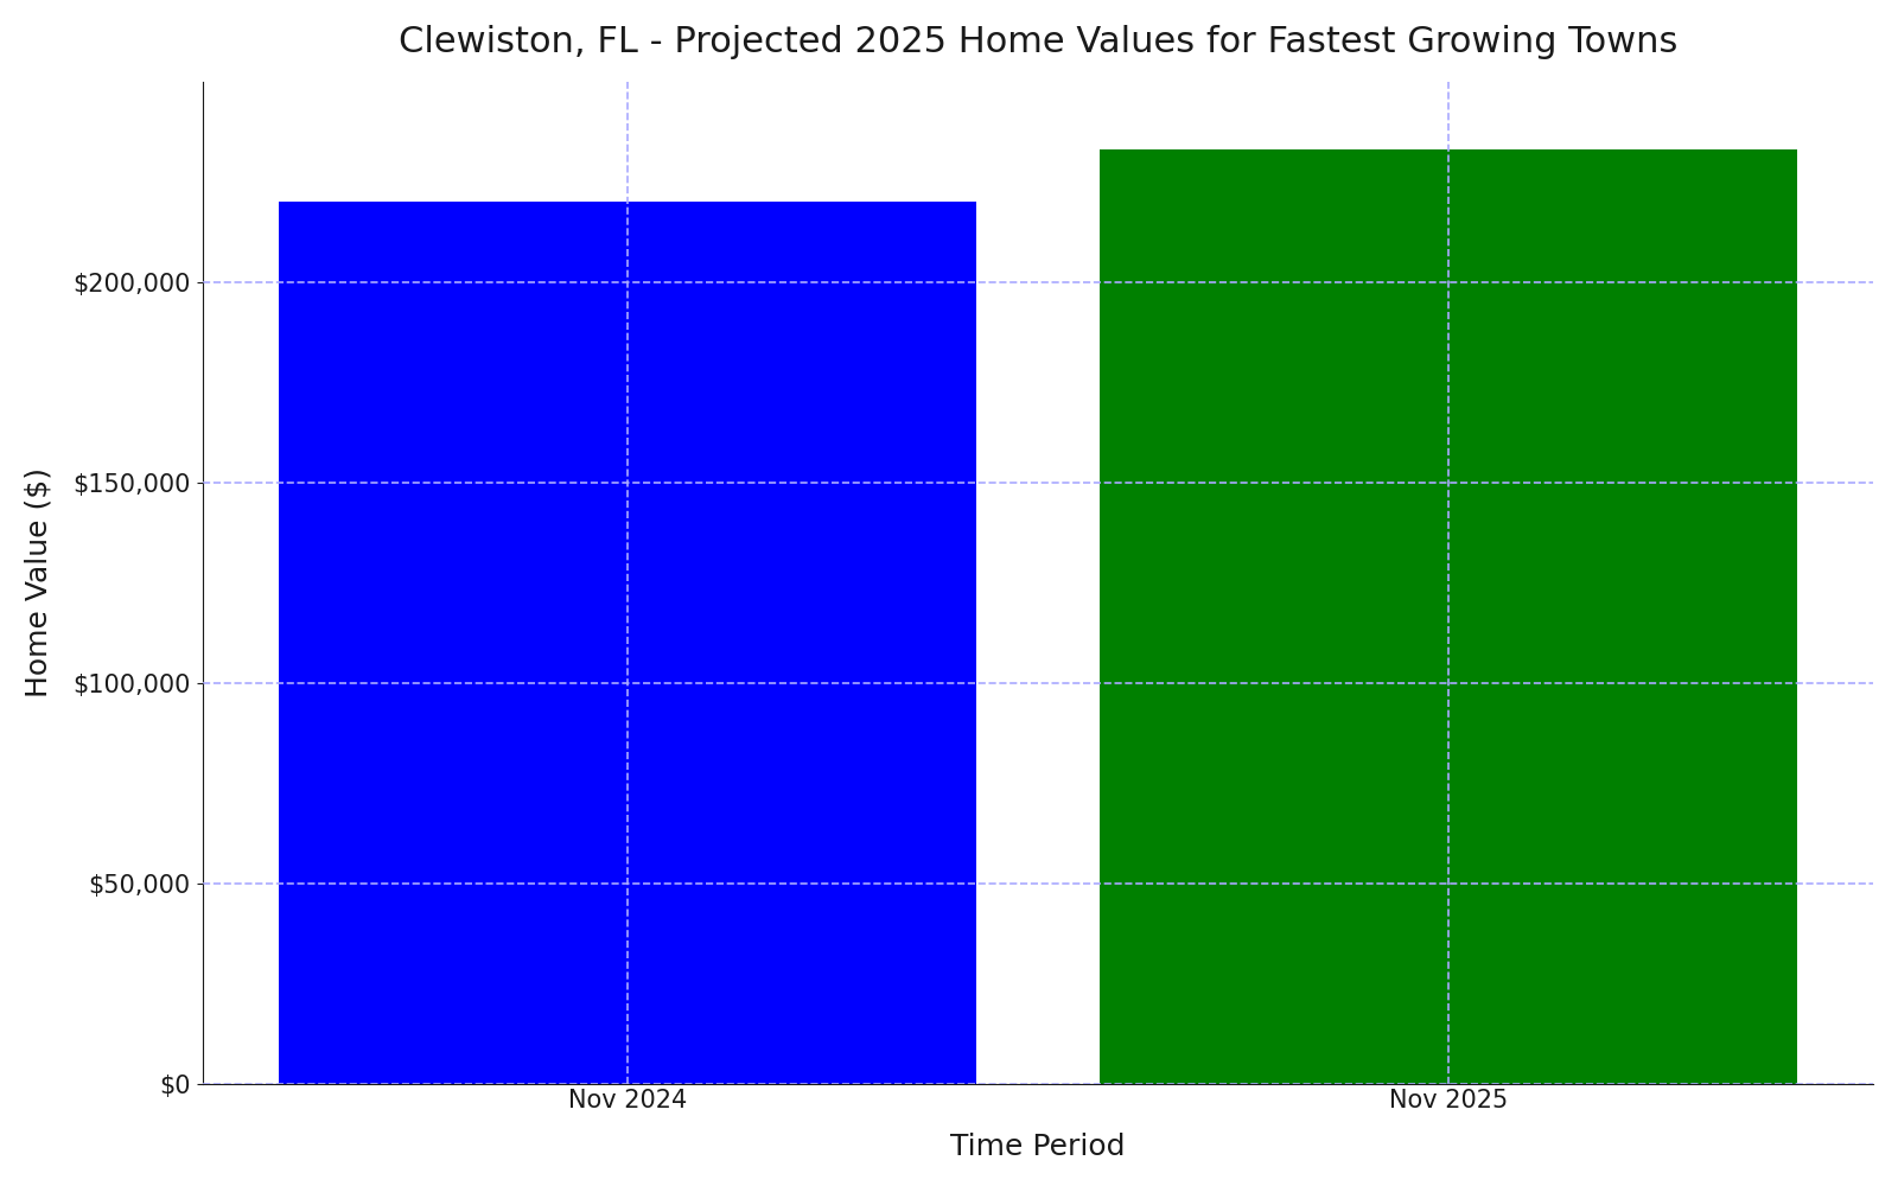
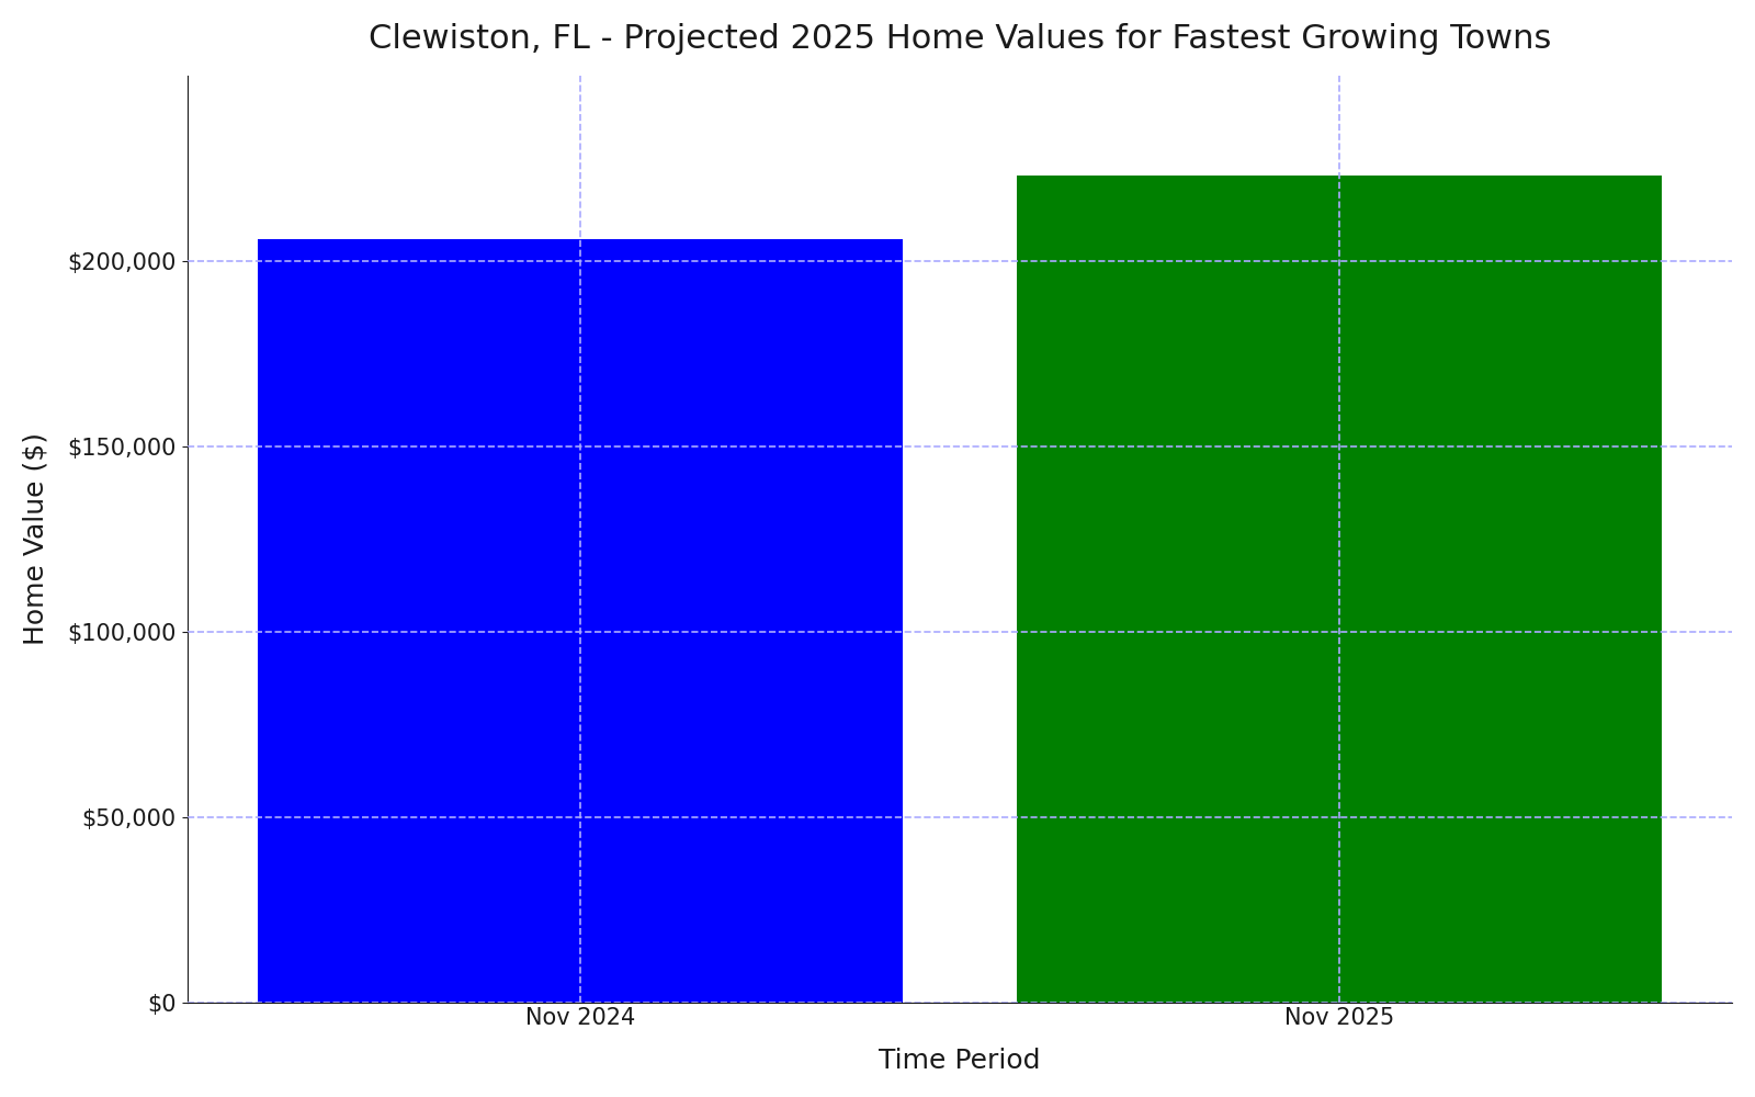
Nov 2024: $220,000 -> $206,000
Nov 2025: $233,000 -> $223,000
